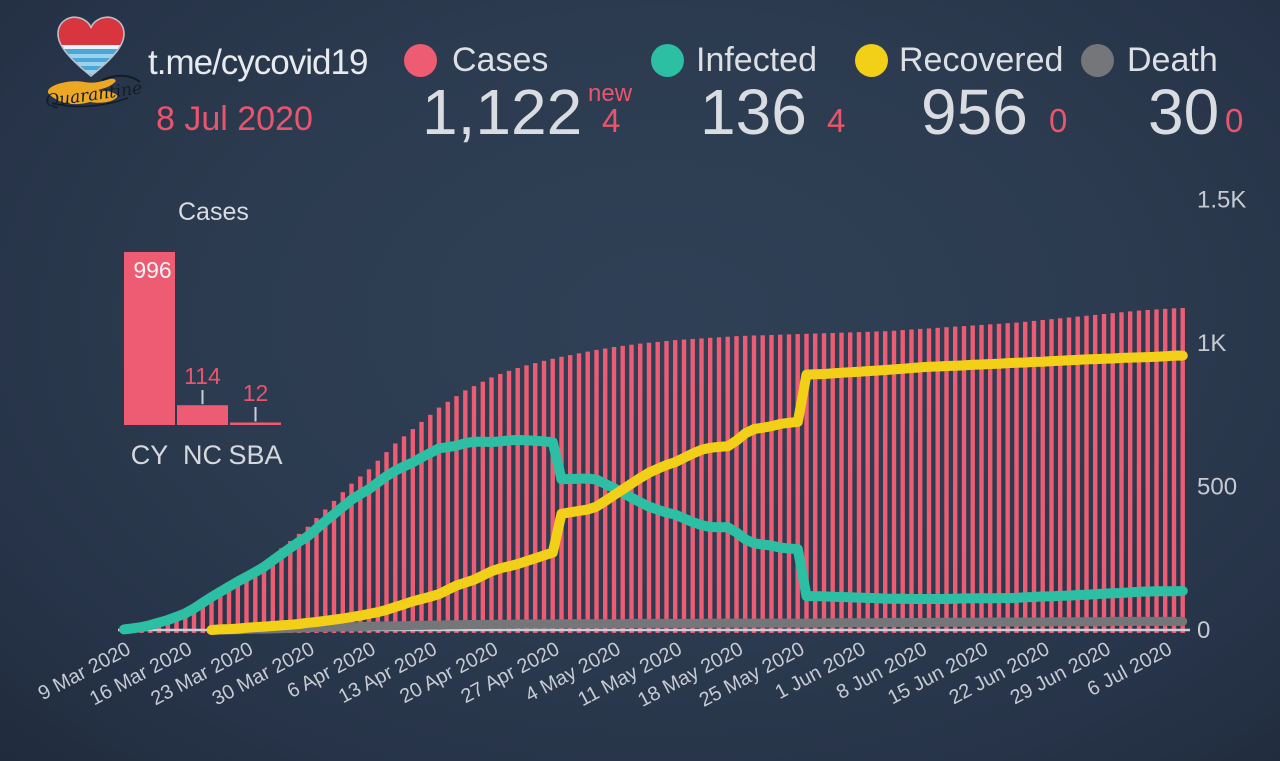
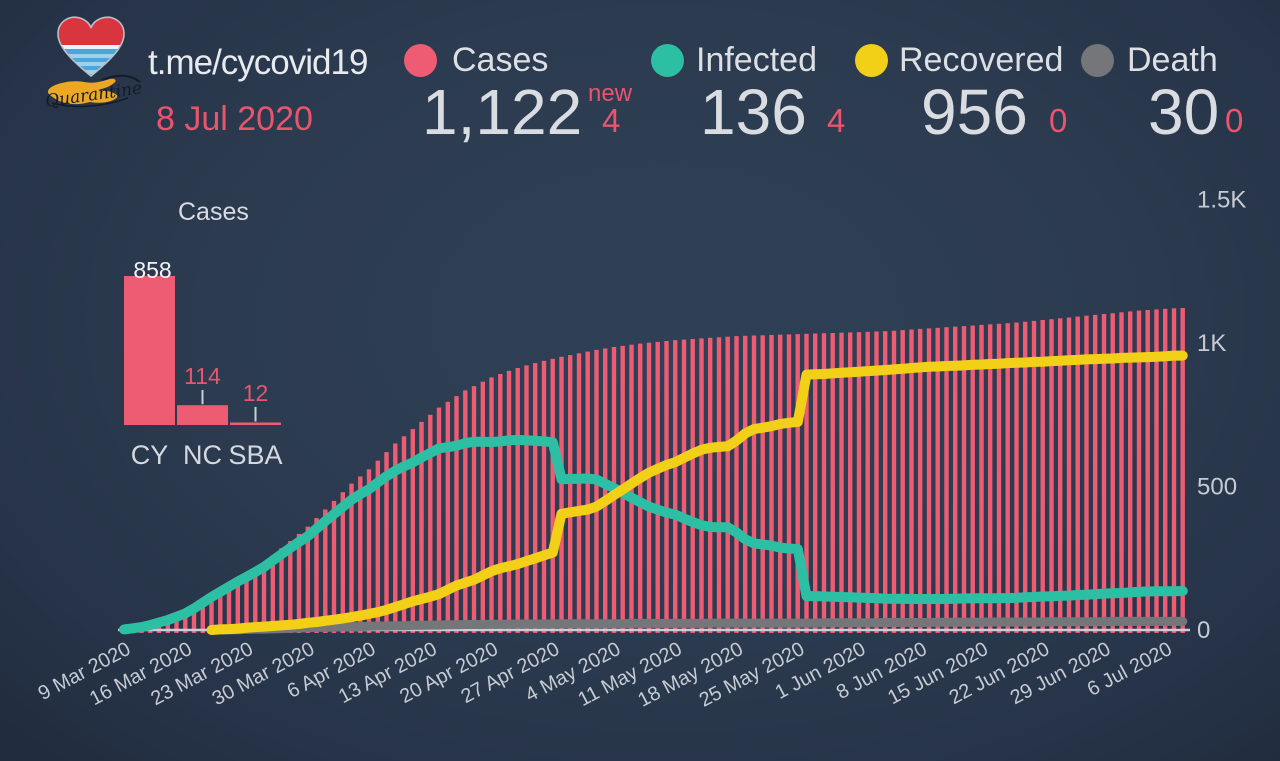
Cases/CY: 996 -> 858
